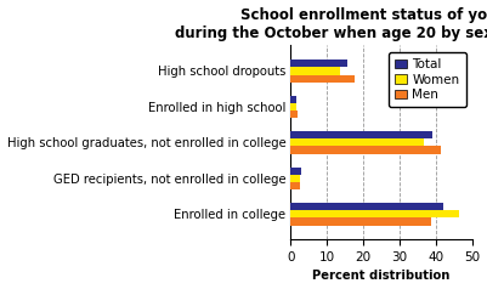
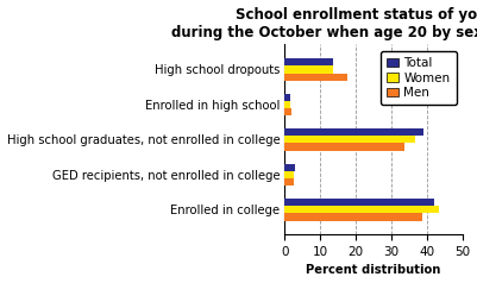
Total/High school dropouts: 15.5 -> 13.5
Men/High school graduates, not enrolled in college: 41.5 -> 33.5
Women/Enrolled in college: 46.5 -> 43.5
